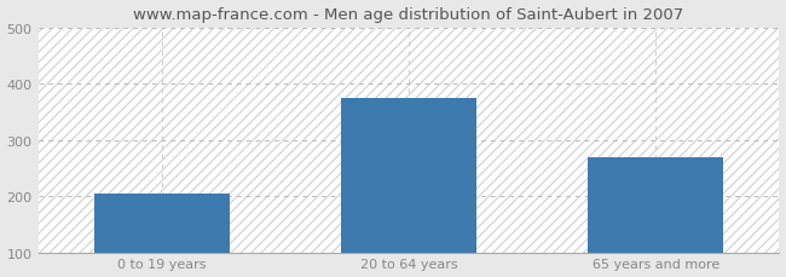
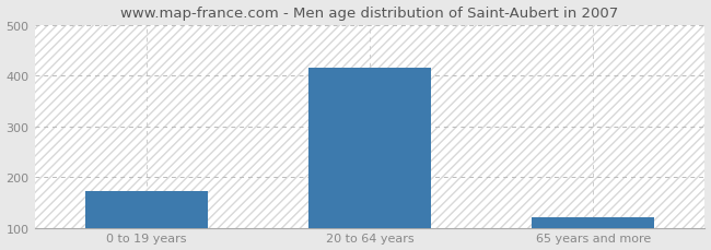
0 to 19 years: 205 -> 172
20 to 64 years: 375 -> 415
65 years and more: 270 -> 120
